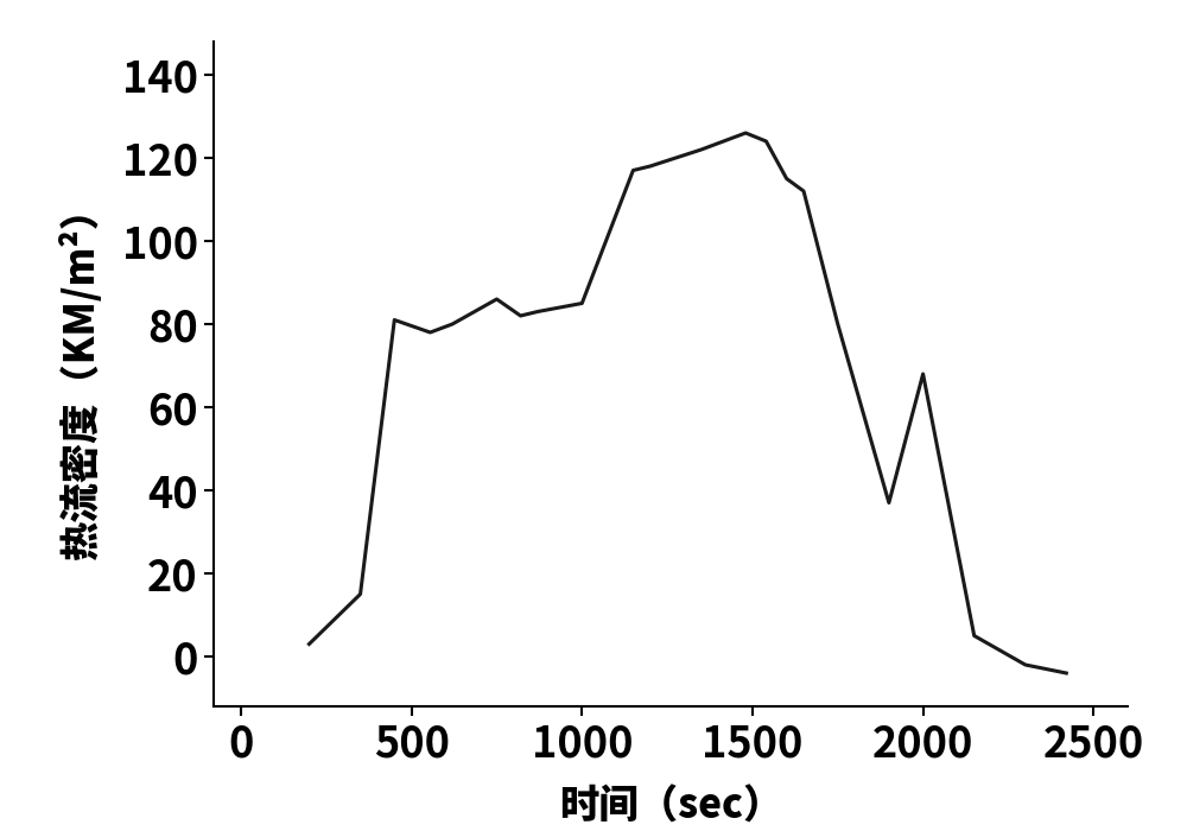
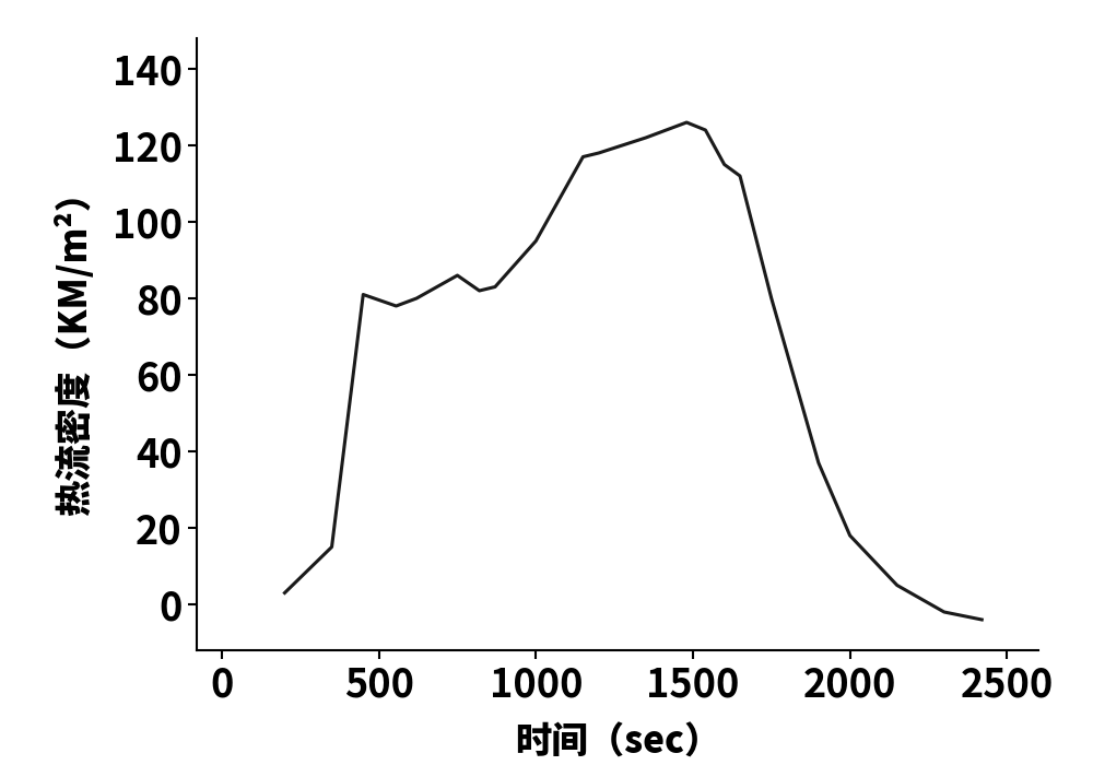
1000: 85 -> 95
2000: 68 -> 18
